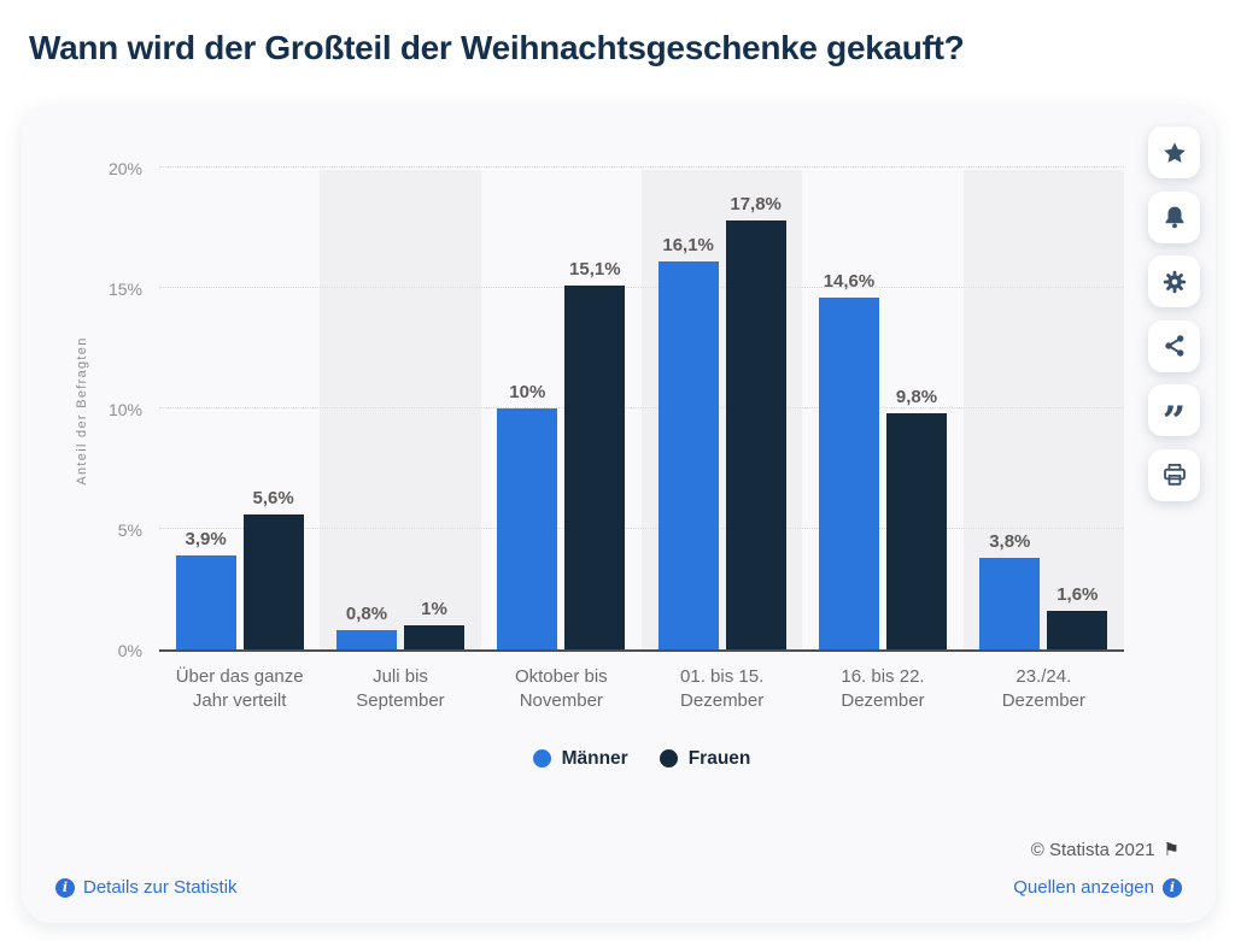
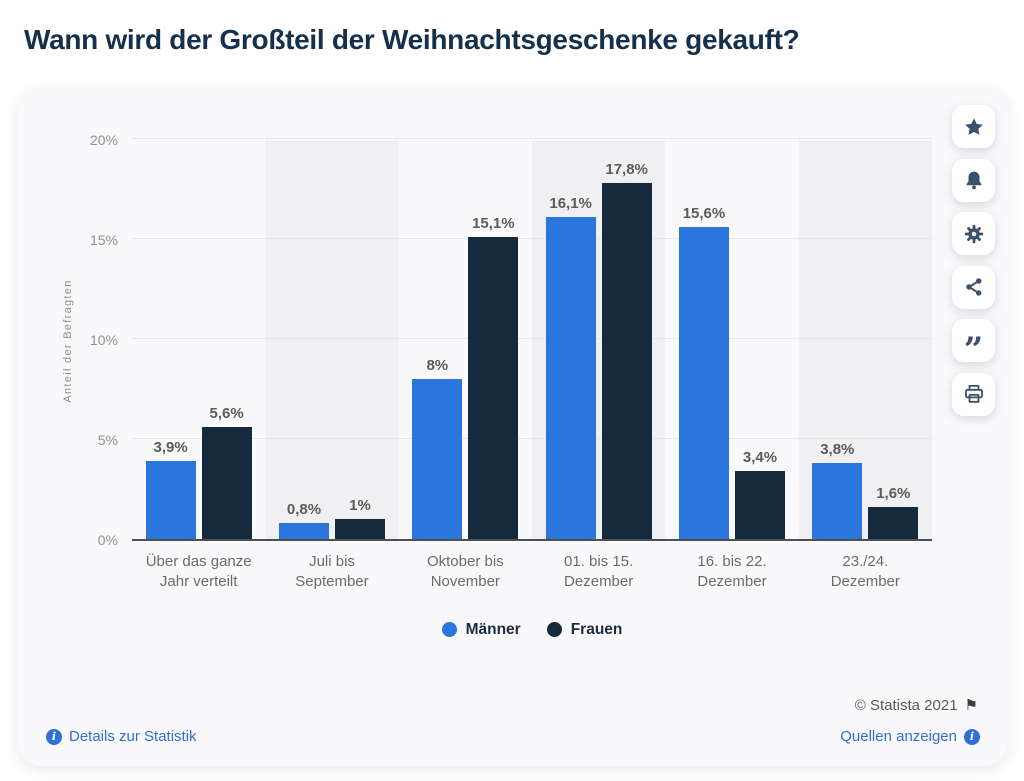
Männer/Oktober bis November: 10% -> 8%
Männer/16. bis 22. Dezember: 14,6% -> 15,6%
Frauen/16. bis 22. Dezember: 9,8% -> 3,4%
